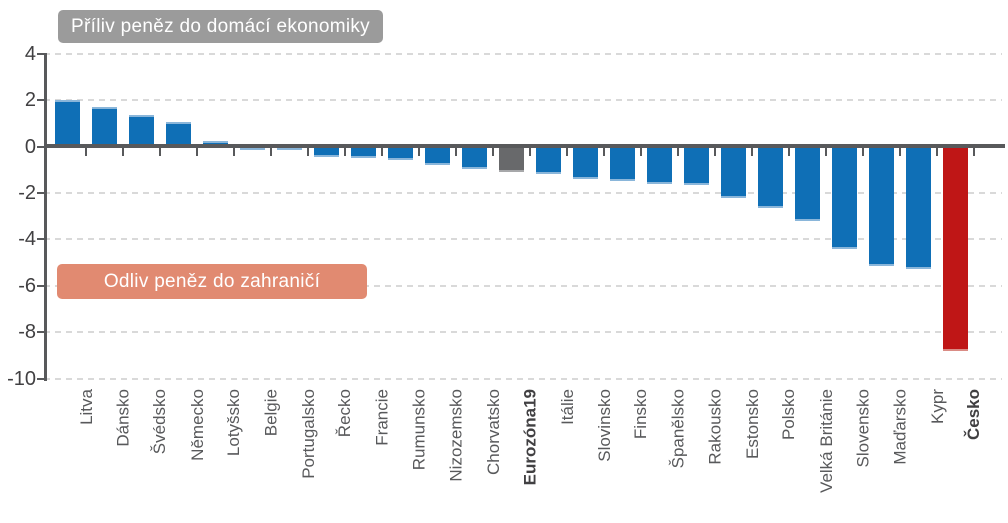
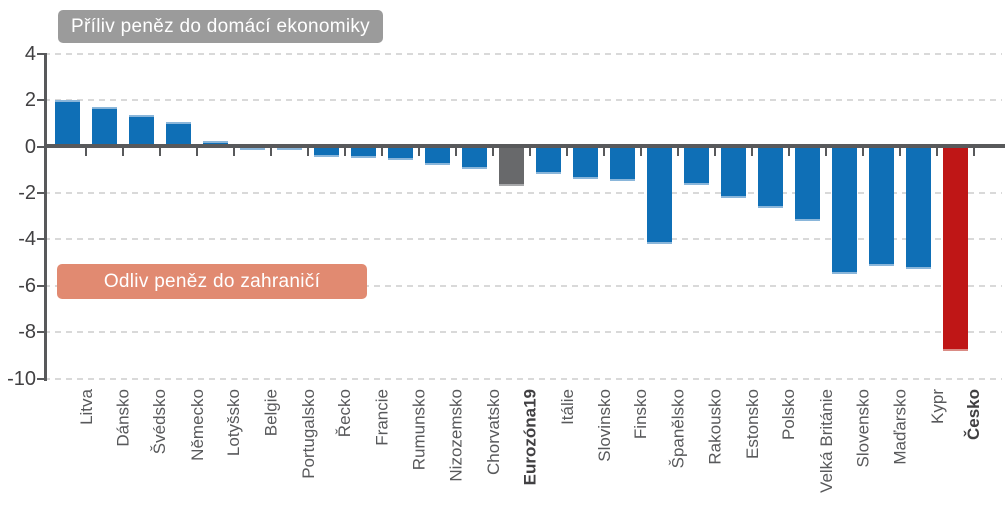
Eurozóna19: -1.1 -> -1.7
Španělsko: -1.6 -> -4.2
Slovensko: -4.4 -> -5.5
